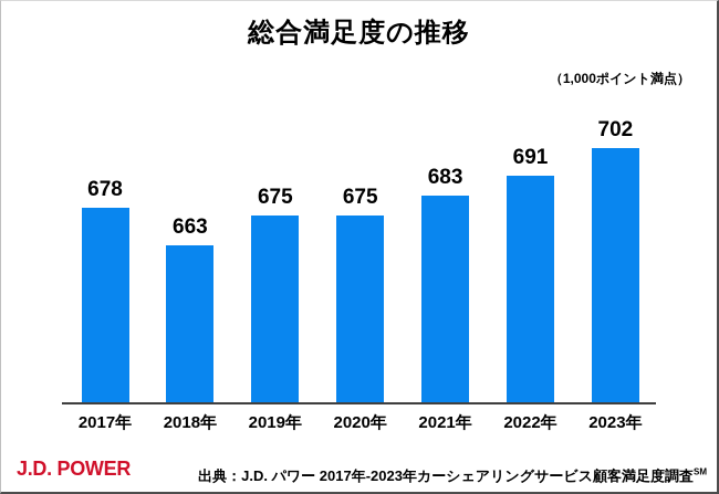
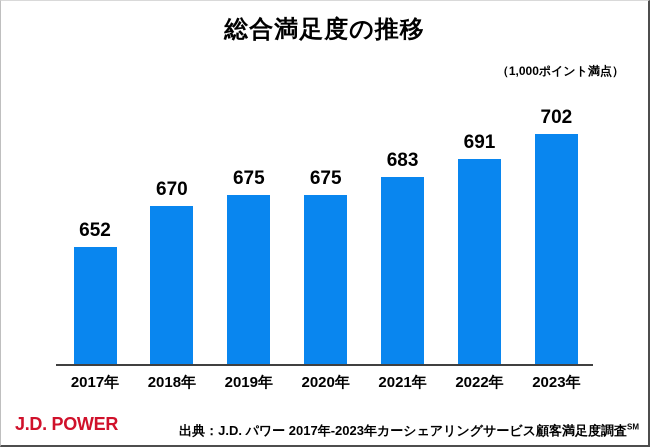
2017年: 678 -> 652
2018年: 663 -> 670
